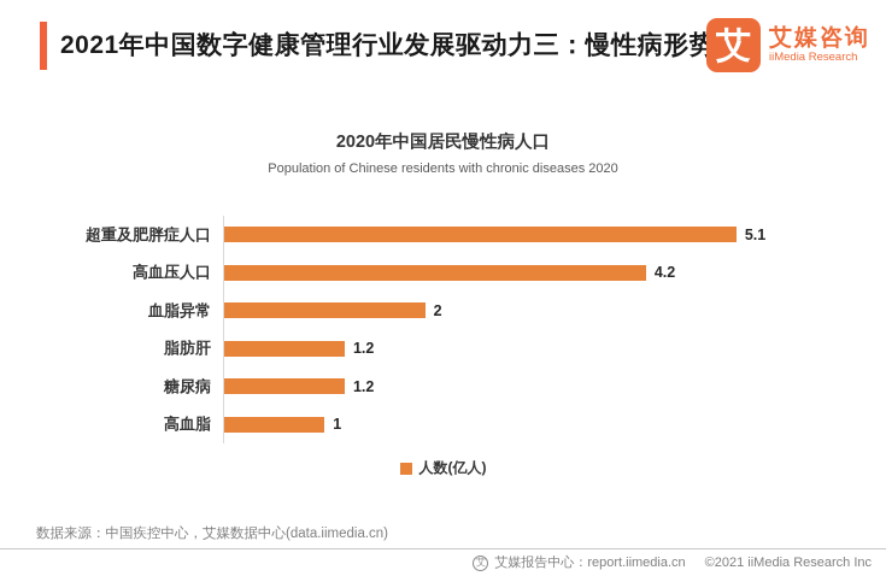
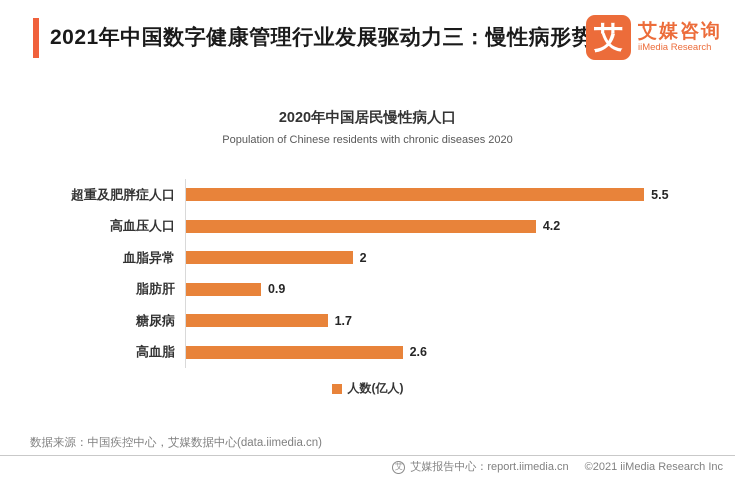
超重及肥胖症人口: 5.1 -> 5.5
脂肪肝: 1.2 -> 0.9
糖尿病: 1.2 -> 1.7
高血脂: 1 -> 2.6
